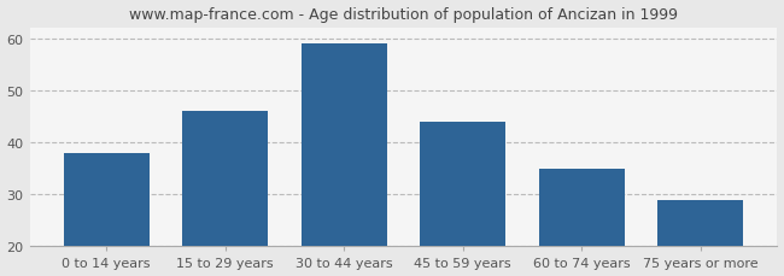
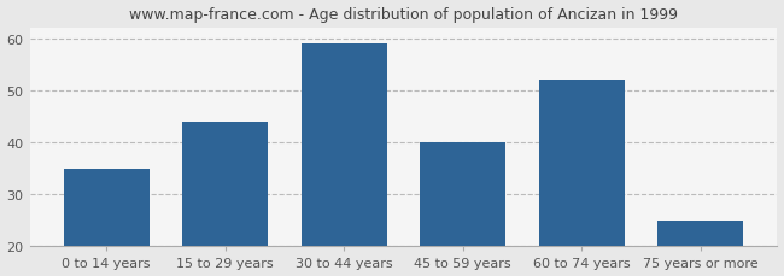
0 to 14 years: 38 -> 35
15 to 29 years: 46 -> 44
45 to 59 years: 44 -> 40
60 to 74 years: 35 -> 52
75 years or more: 29 -> 25
